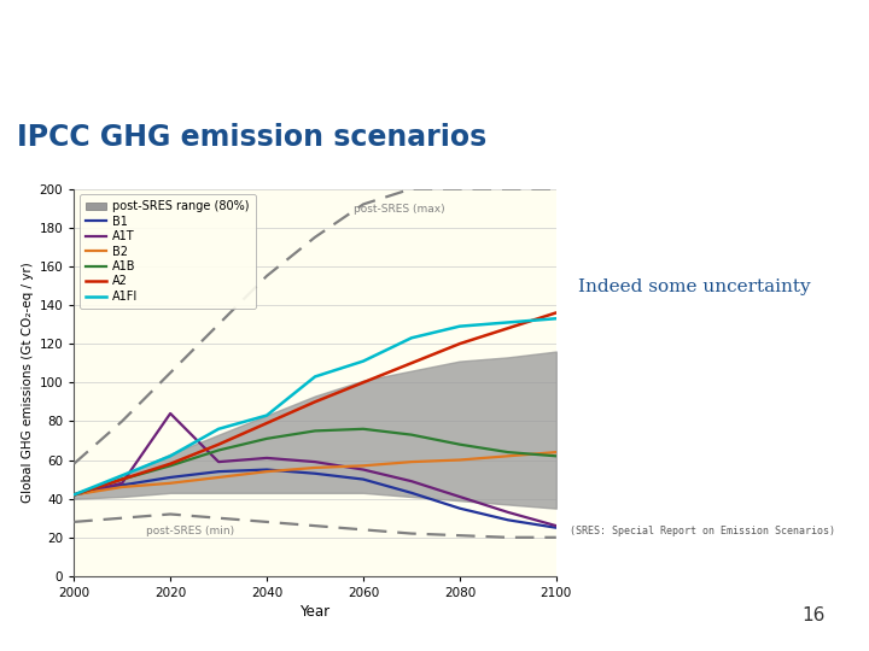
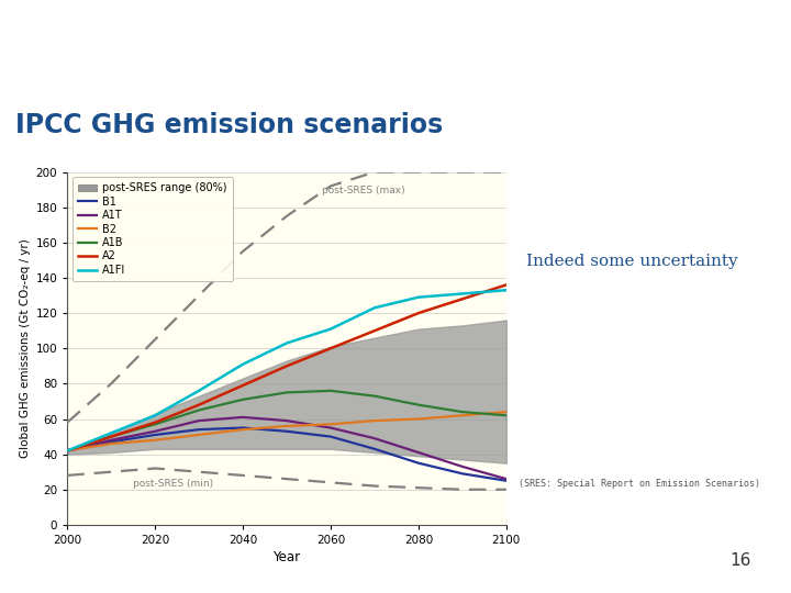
A1T/2020: 84 -> 53
A1FI/2040: 83 -> 91
